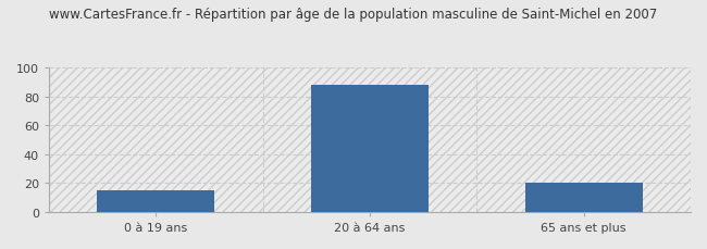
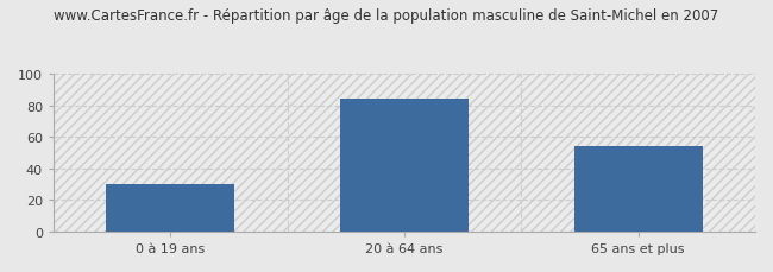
0 à 19 ans: 15 -> 30
20 à 64 ans: 88 -> 84
65 ans et plus: 20 -> 54
